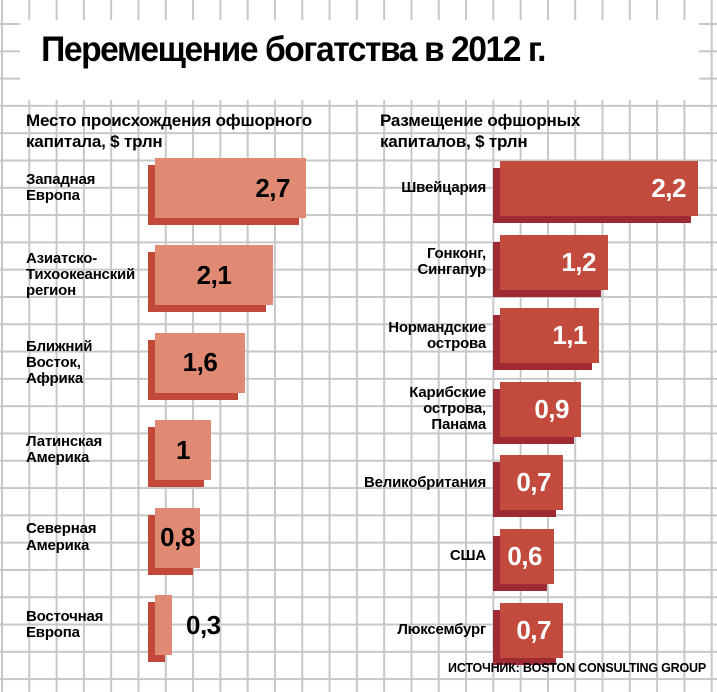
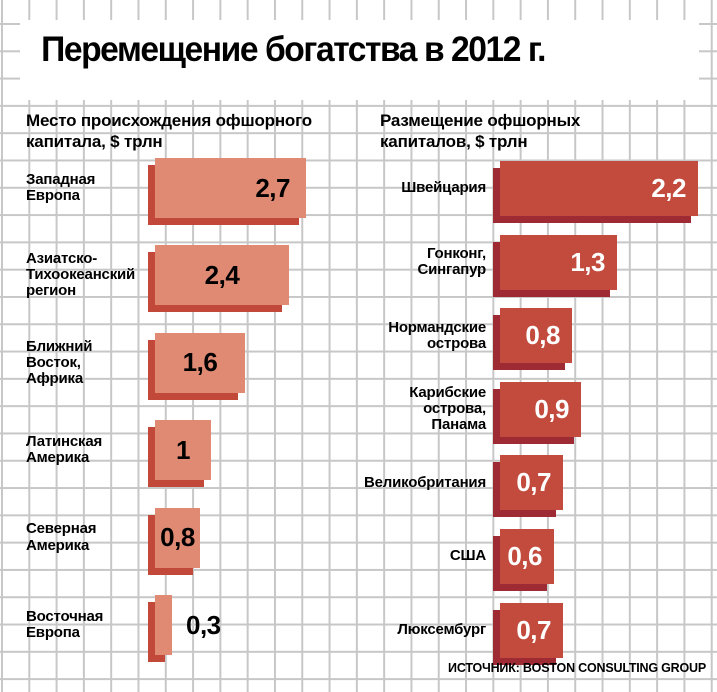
Место происхождения офшорного капитала, $ трлн/Азиатско- Тихоокеанский регион: 2,1 -> 2,4
Размещение офшорных капиталов, $ трлн/Гонконг, Сингапур: 1,2 -> 1,3
Размещение офшорных капиталов, $ трлн/Нормандские острова: 1,1 -> 0,8
